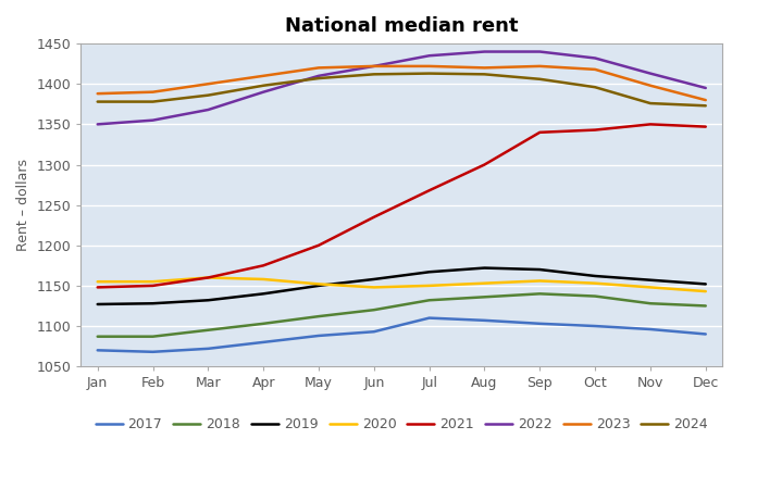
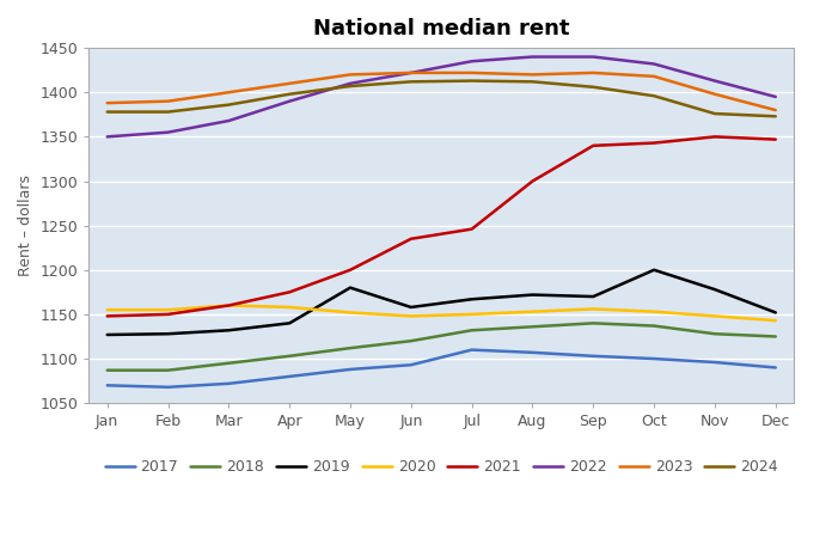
2019/May: 1150 -> 1180
2021/Jul: 1268 -> 1246
2019/Oct: 1162 -> 1200
2019/Nov: 1157 -> 1178
